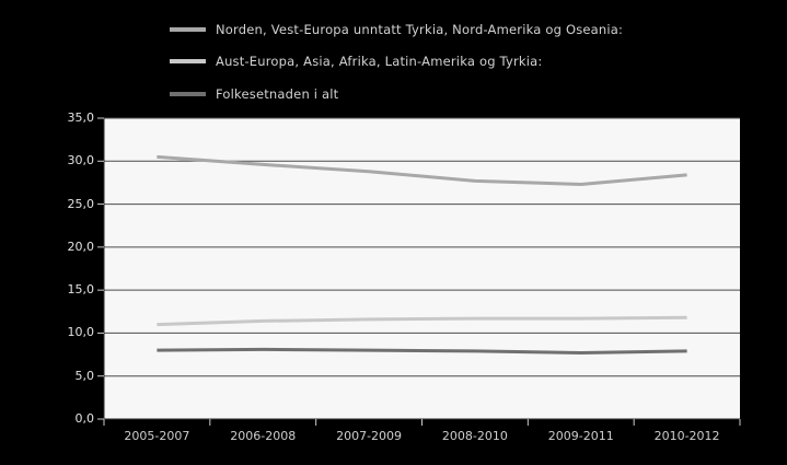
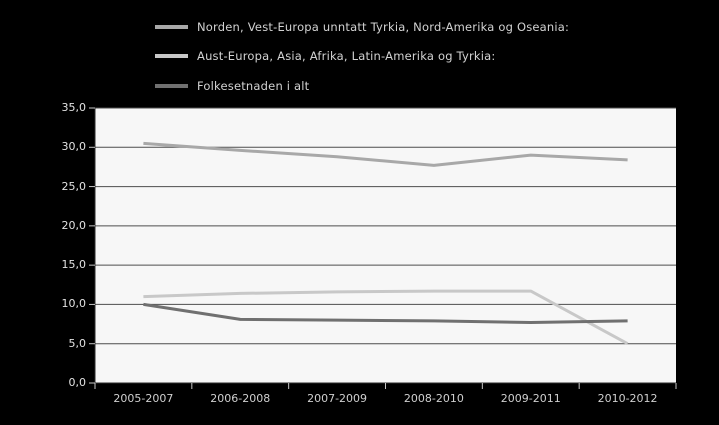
Folkesetnaden i alt/2005-2007: 8 -> 10
Norden, Vest-Europa unntatt Tyrkia, Nord-Amerika og Oseania:/2009-2011: 27 -> 29
Aust-Europa, Asia, Afrika, Latin-Amerika og Tyrkia:/2010-2012: 12 -> 5
